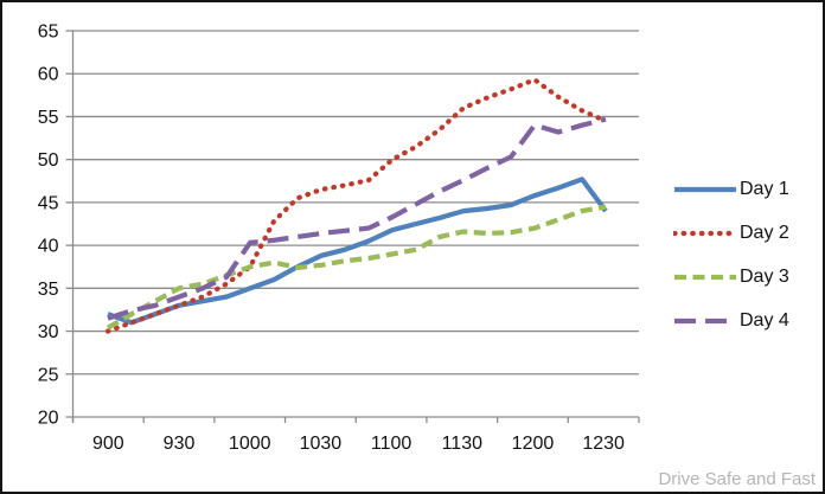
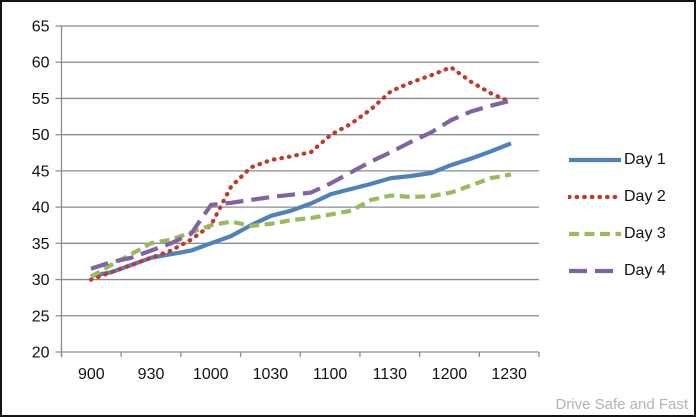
Day 1/900: 32 -> 30
Day 4/1200: 54 -> 52
Day 1/1230: 44 -> 49
